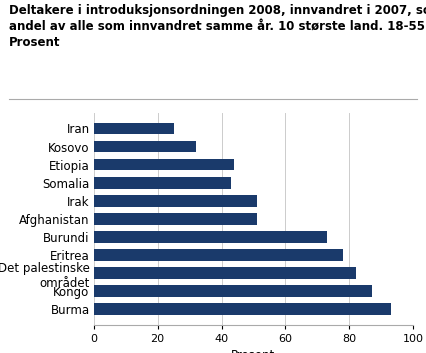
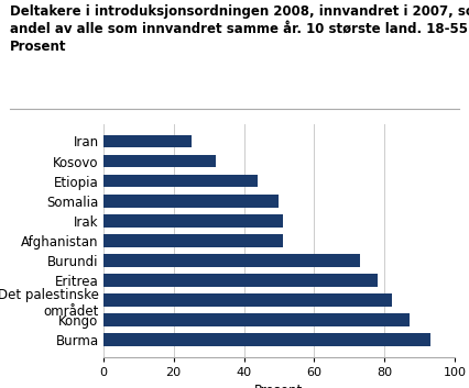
Somalia: 43 -> 50
